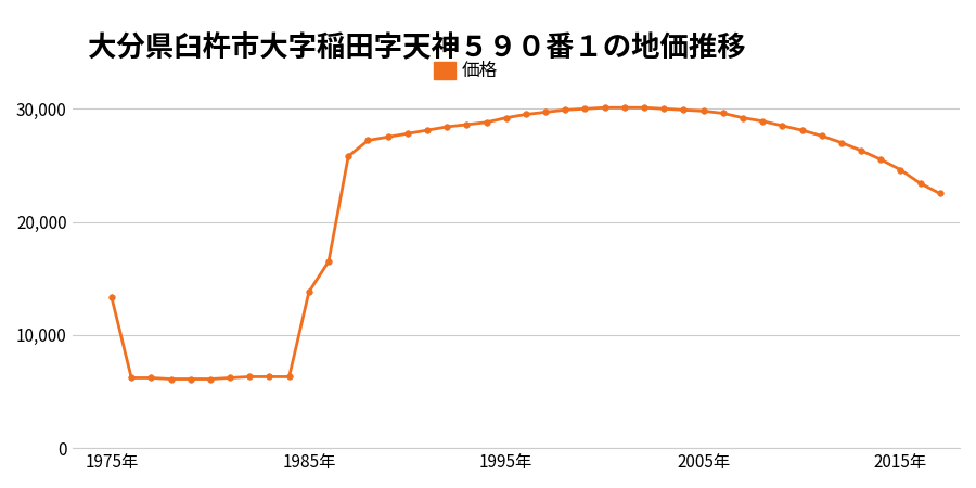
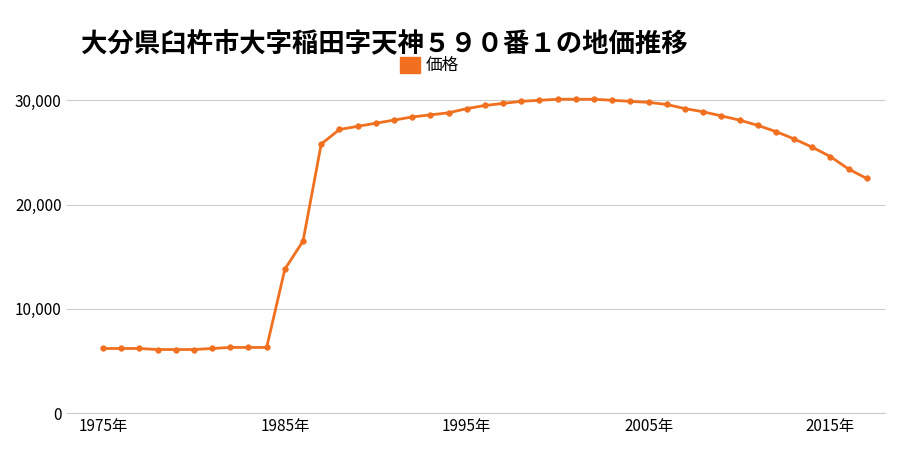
1975年: 13,300 -> 6,200
